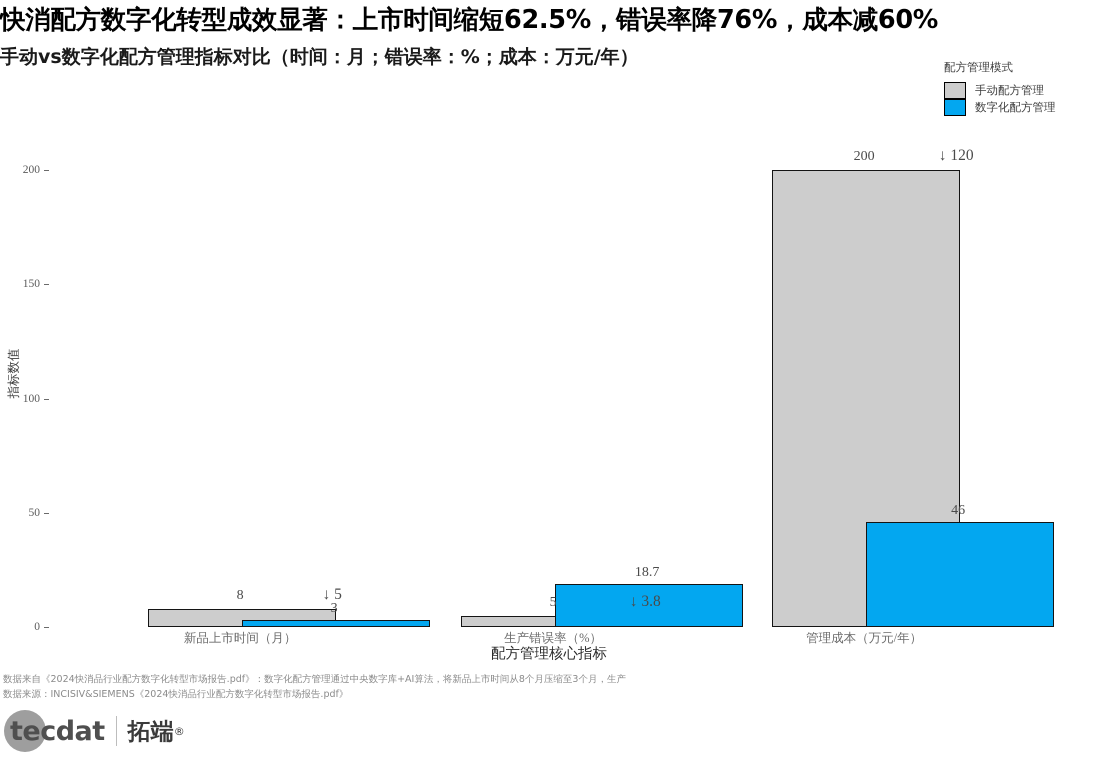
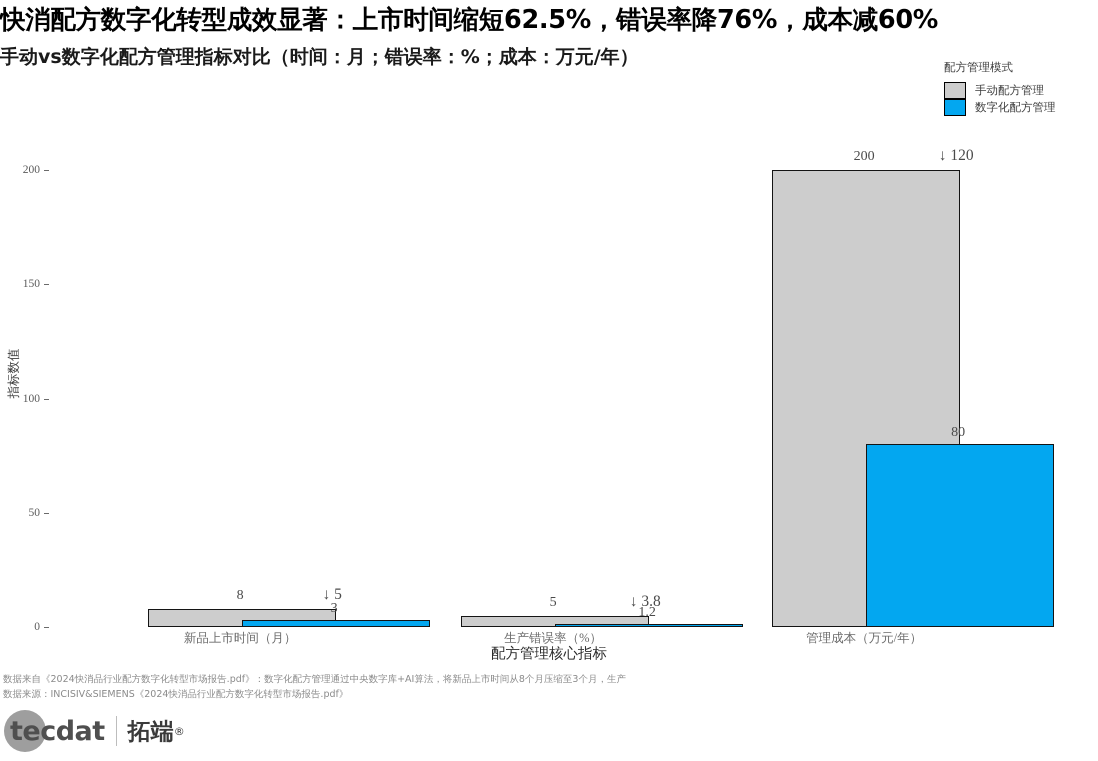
数字化配方管理/生产错误率（%）: 18.7 -> 1.2
数字化配方管理/管理成本（万元/年）: 46 -> 80
